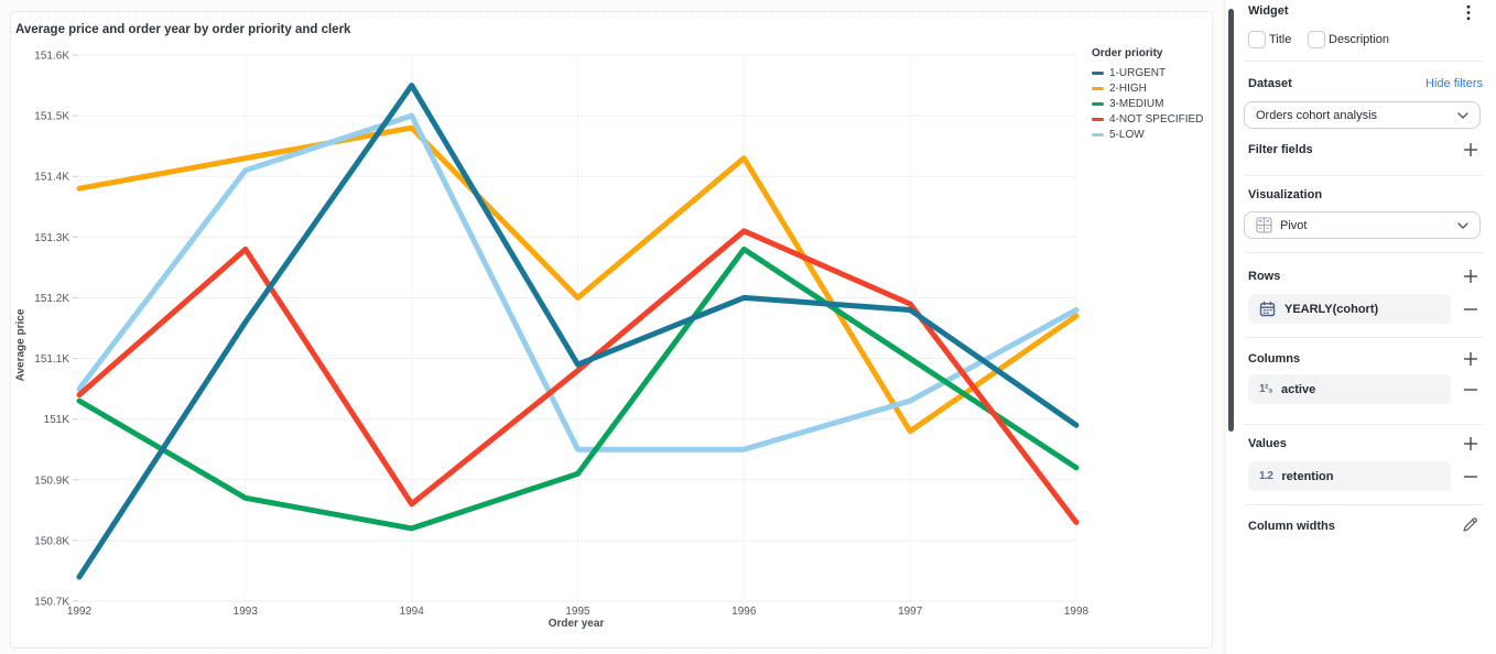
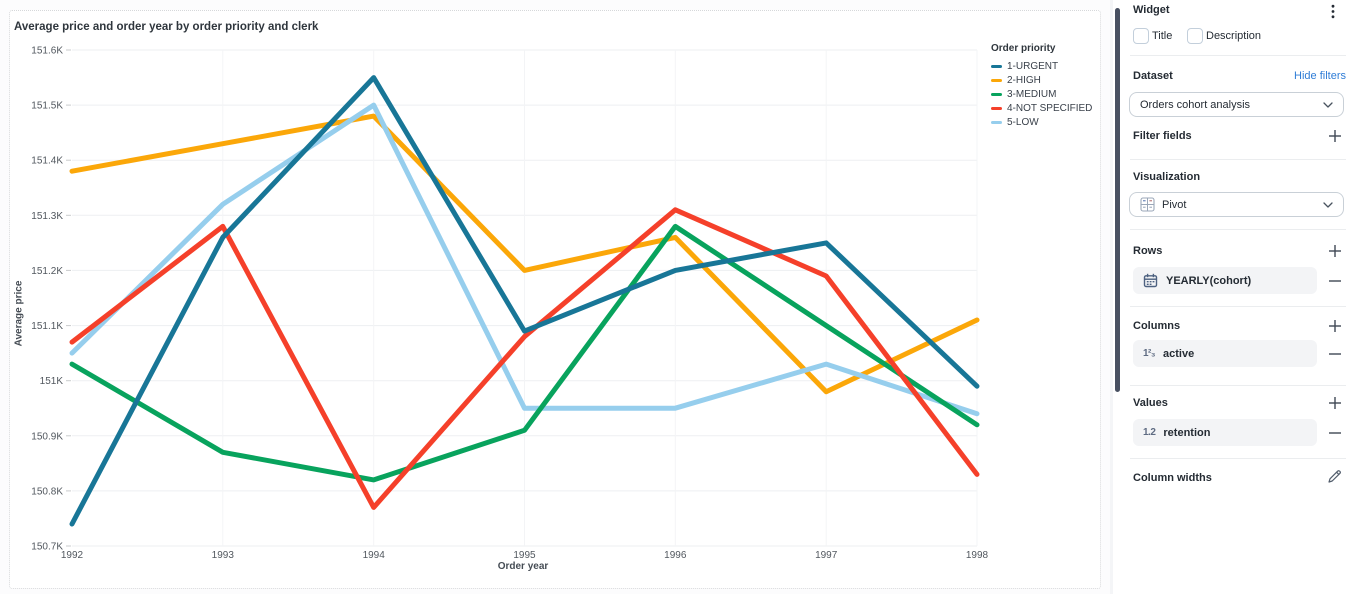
4-NOT SPECIFIED/1992: 151.04K -> 151.07K
1-URGENT/1993: 151.16K -> 151.26K
5-LOW/1993: 151.41K -> 151.32K
4-NOT SPECIFIED/1994: 150.86K -> 150.77K
2-HIGH/1996: 151.43K -> 151.26K
1-URGENT/1997: 151.18K -> 151.25K
2-HIGH/1998: 151.17K -> 151.11K
5-LOW/1998: 151.18K -> 150.94K
